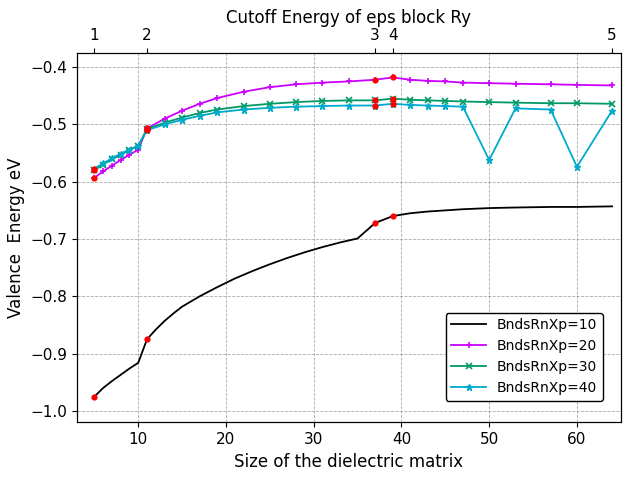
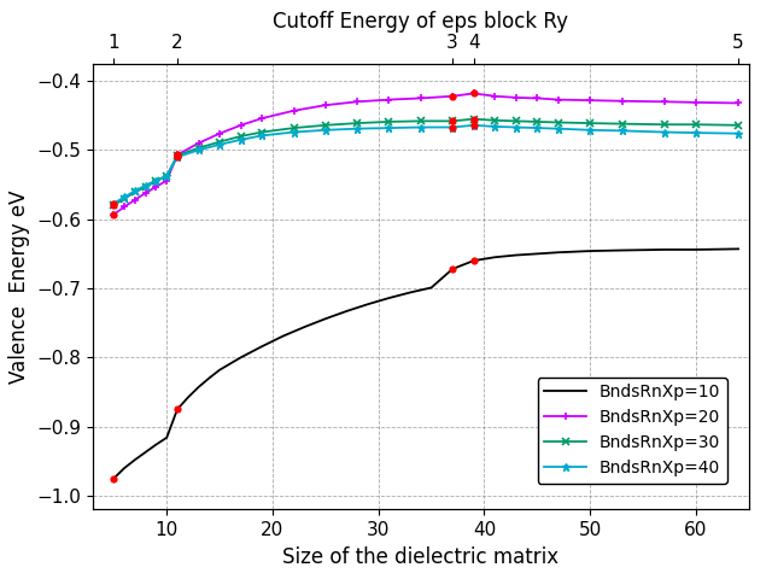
BndsRnXp=40/50: -0.562 -> -0.471
BndsRnXp=40/60: -0.574 -> -0.475
